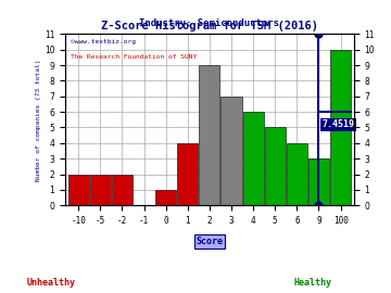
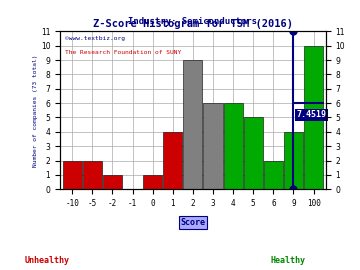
-2: 2 -> 1
3: 7 -> 6
6: 4 -> 2
9: 3 -> 4
